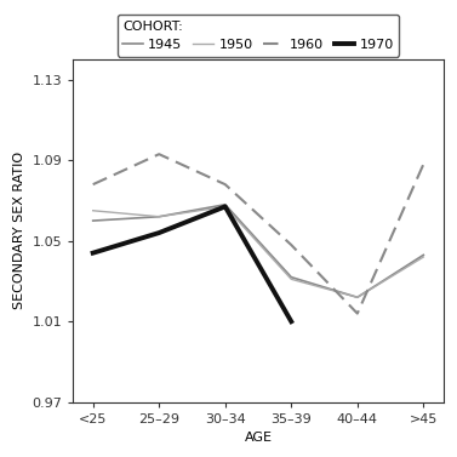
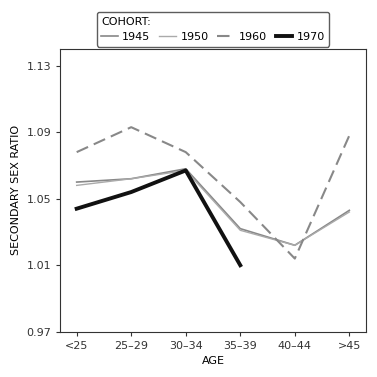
1950/<25: 1.065 -> 1.058
